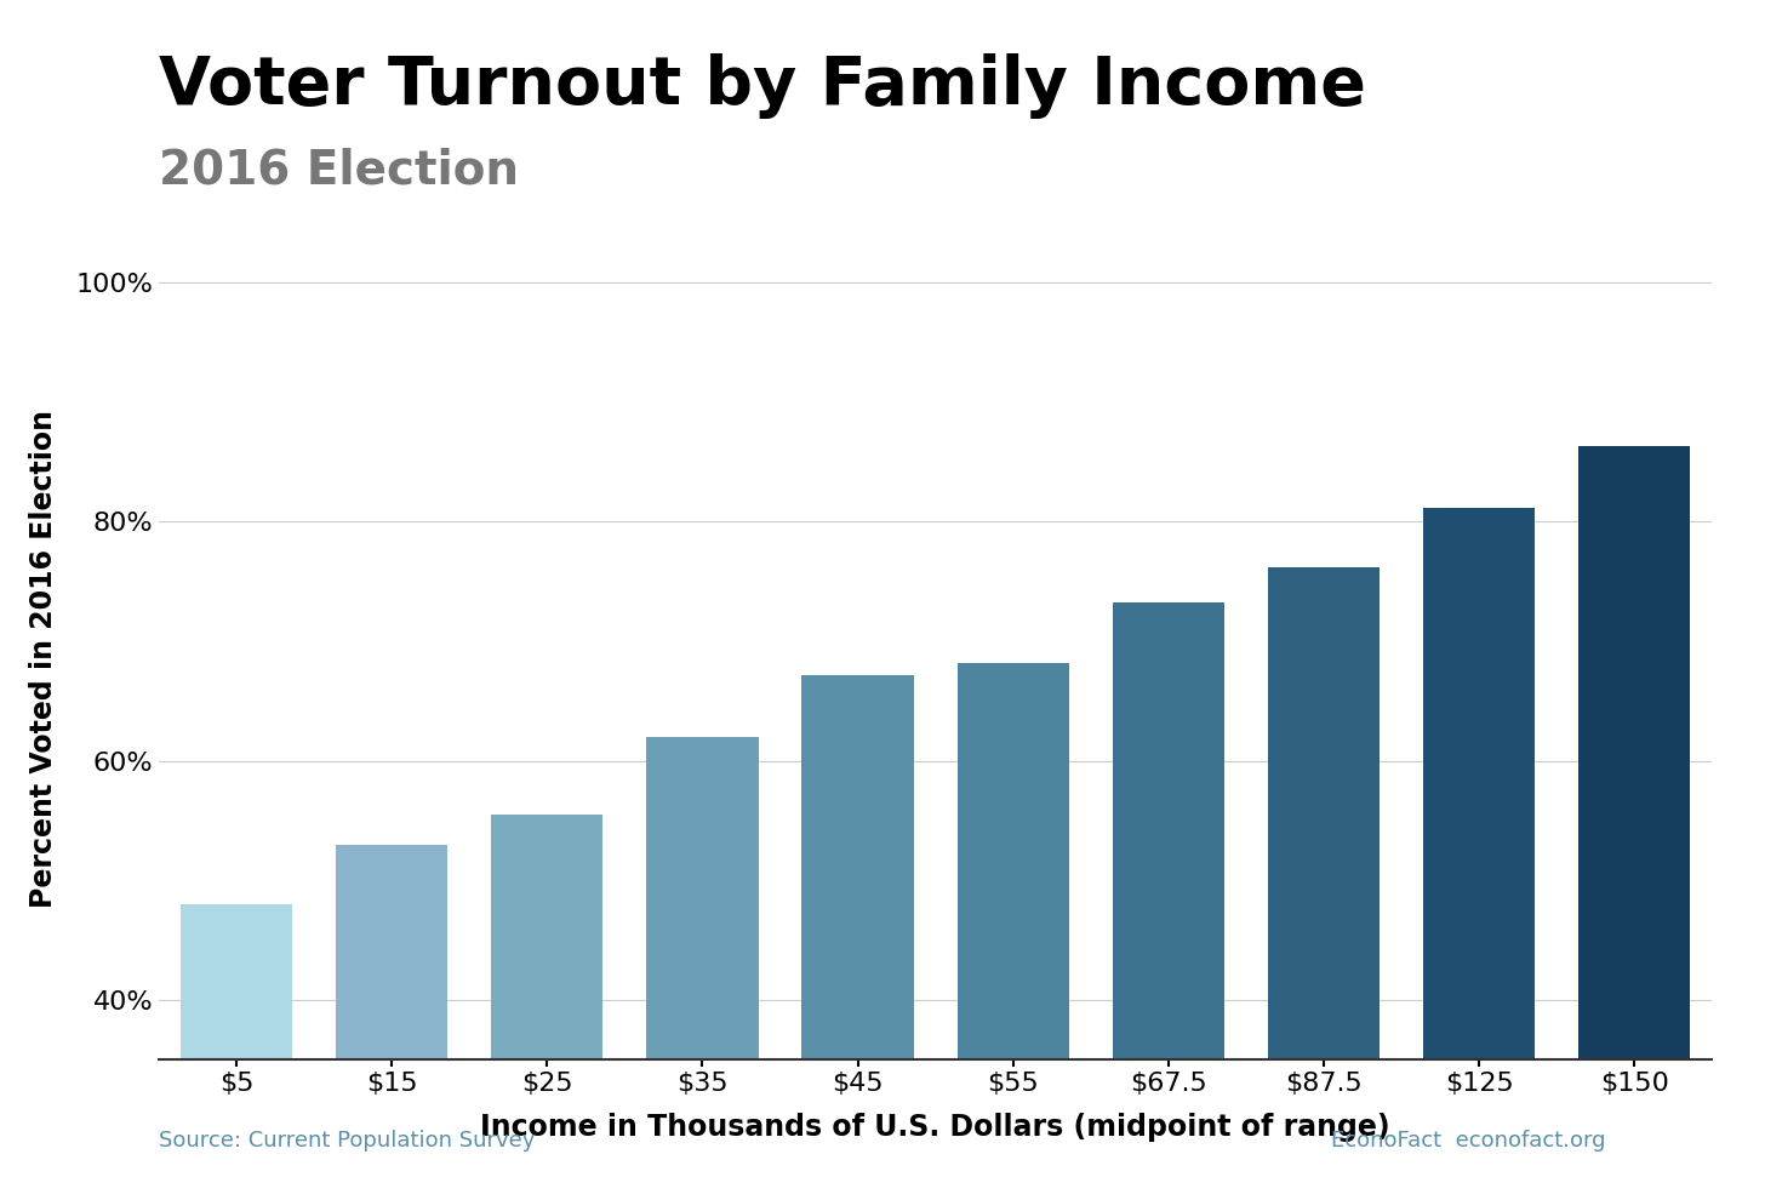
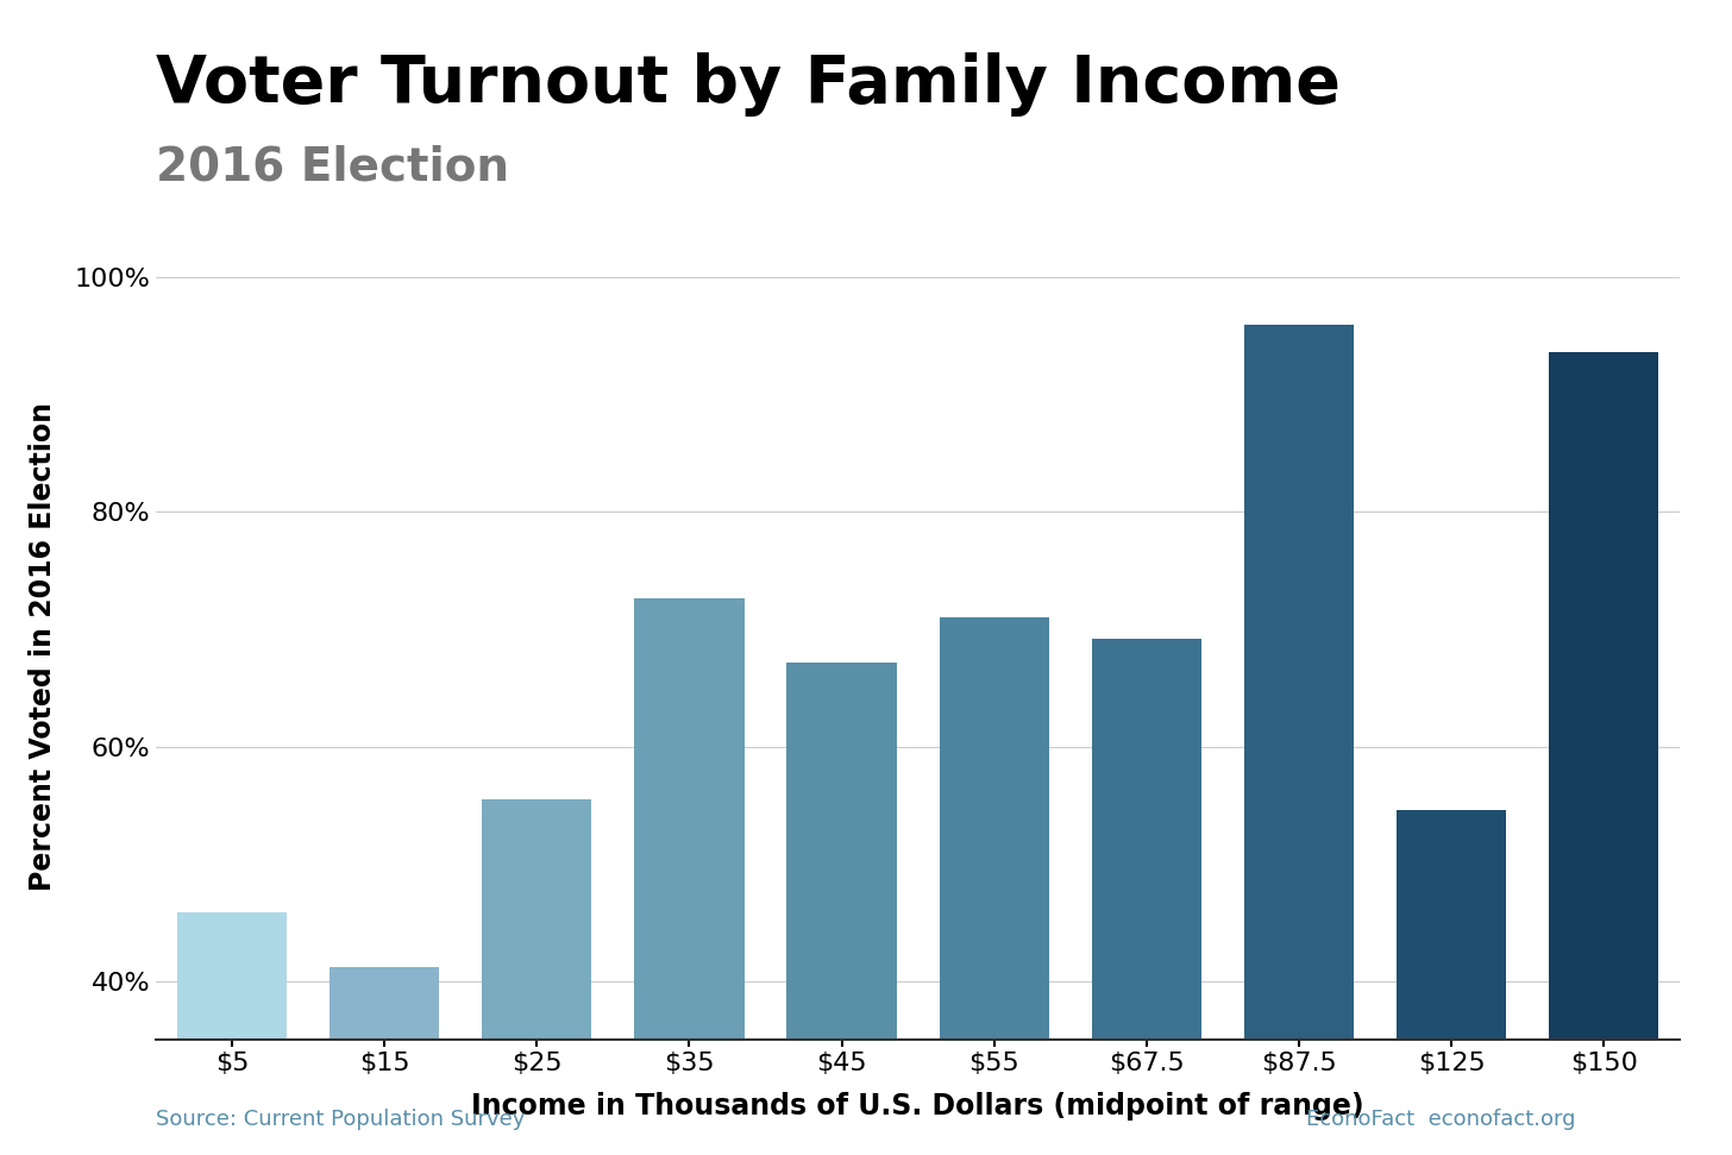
$5: 48.0% -> 45.8%
$15: 53.0% -> 41.2%
$35: 62.0% -> 72.6%
$55: 68.2% -> 71.0%
$67.5: 73.2% -> 69.2%
$87.5: 76.2% -> 96.0%
$125: 81.2% -> 54.6%
$150: 86.3% -> 93.6%
